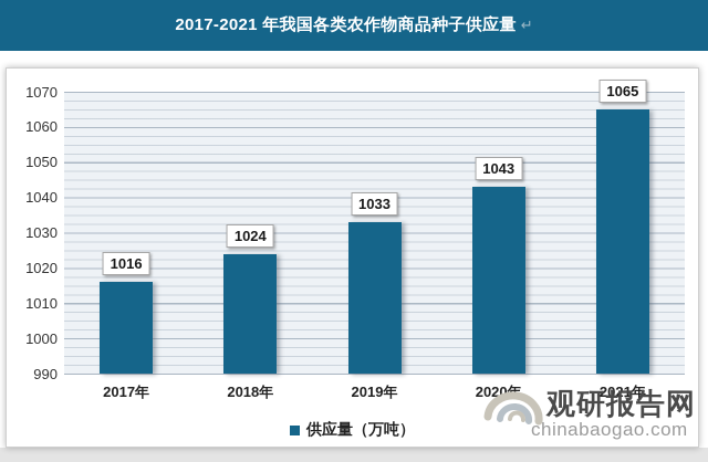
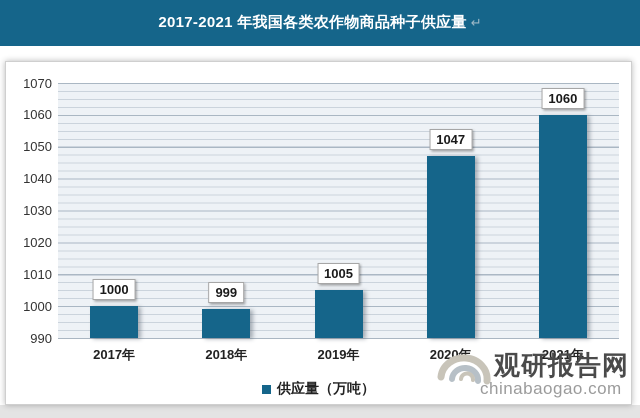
2017年: 1016 -> 1000
2018年: 1024 -> 999
2019年: 1033 -> 1005
2020年: 1043 -> 1047
2021年: 1065 -> 1060
